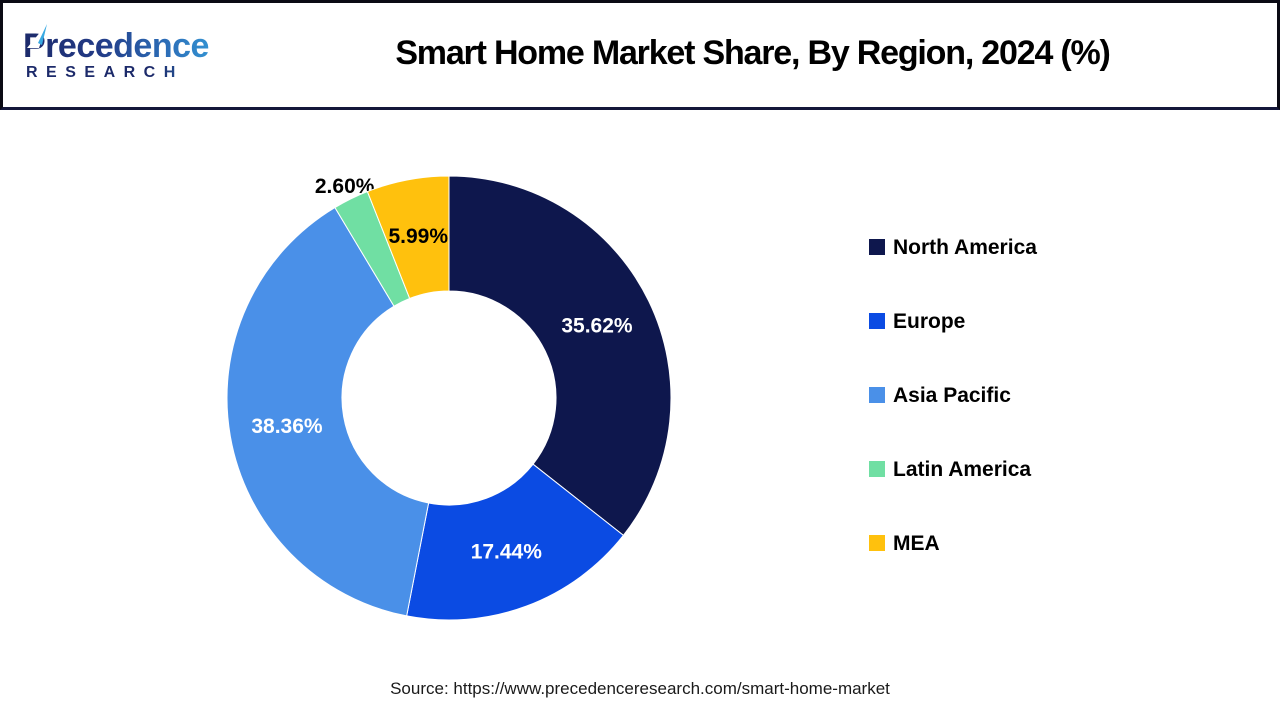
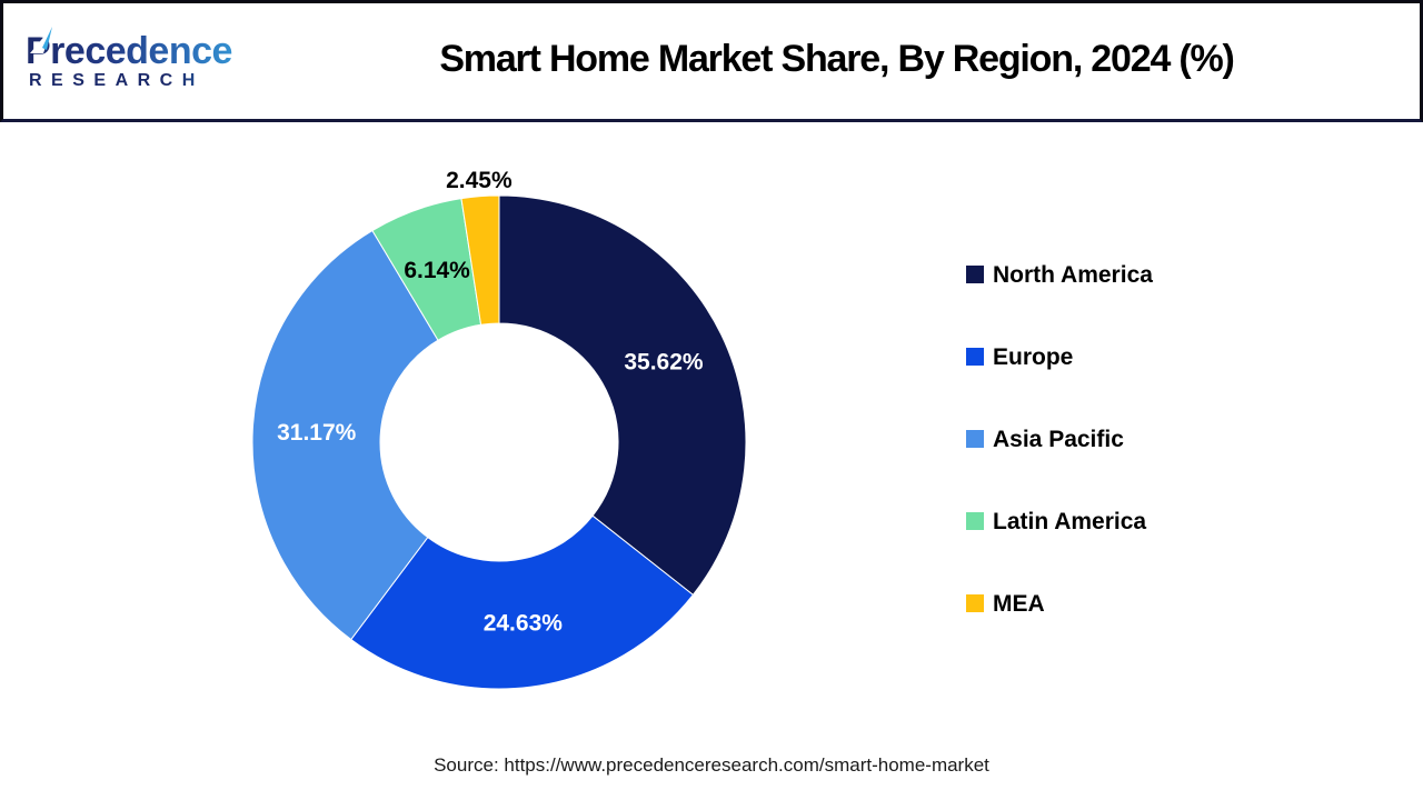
Europe: 17.44% -> 24.63%
Asia Pacific: 38.36% -> 31.17%
Latin America: 2.60% -> 6.14%
MEA: 5.99% -> 2.45%
